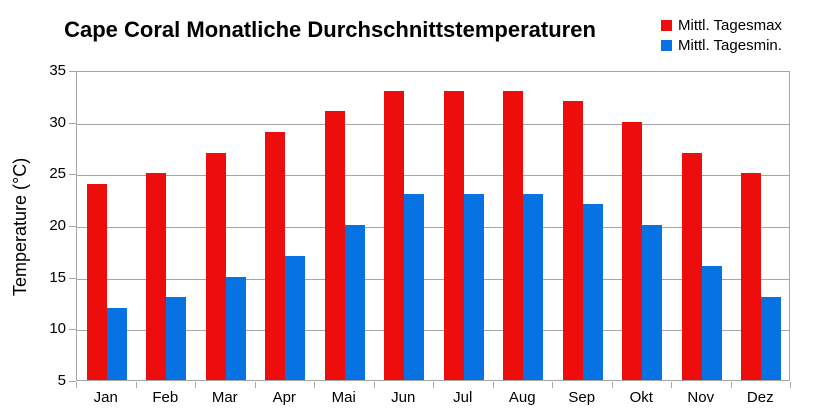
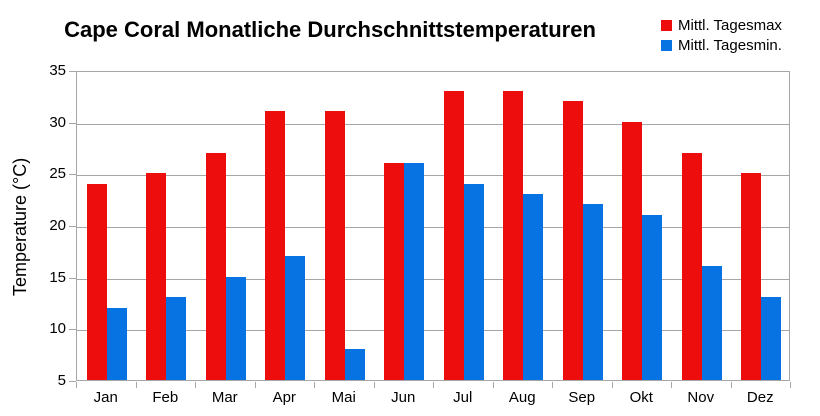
Mittl. Tagesmax/Apr: 29 -> 31
Mittl. Tagesmin./Mai: 20 -> 8
Mittl. Tagesmax/Jun: 33 -> 26
Mittl. Tagesmin./Jun: 23 -> 26
Mittl. Tagesmin./Jul: 23 -> 24
Mittl. Tagesmin./Okt: 20 -> 21
